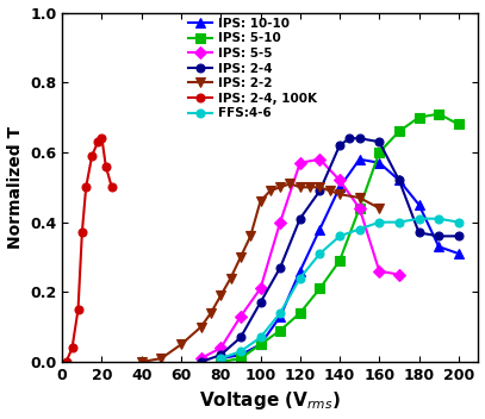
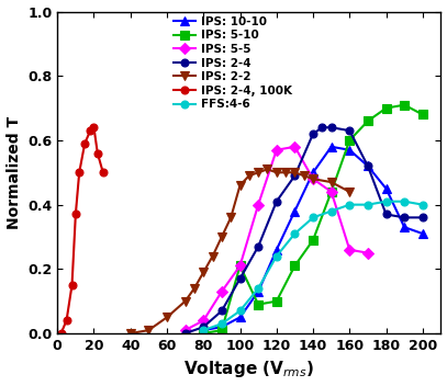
IPS: 5-10/100: 0.05 -> 0.21
IPS: 5-10/120: 0.14 -> 0.10
IPS: 5-5/140: 0.52 -> 0.48
